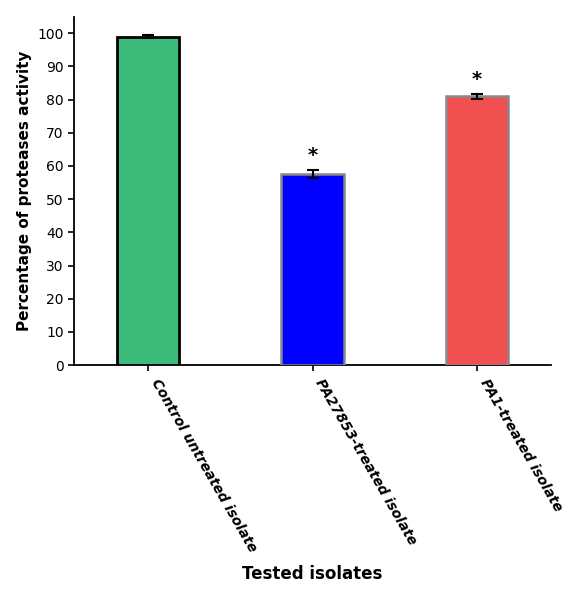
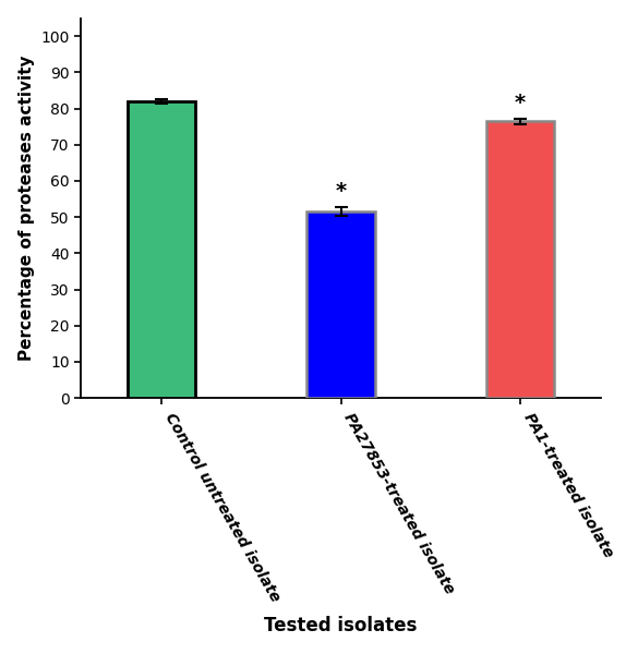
Control untreated isolate: 99.0 -> 82.0
PA27853-treated isolate: 57.5 -> 51.5
PA1-treated isolate: 81.0 -> 76.5
